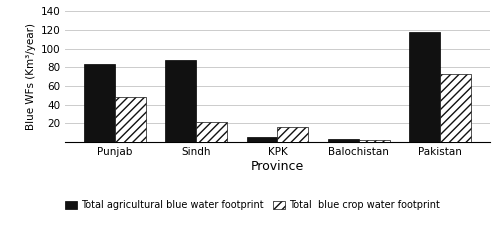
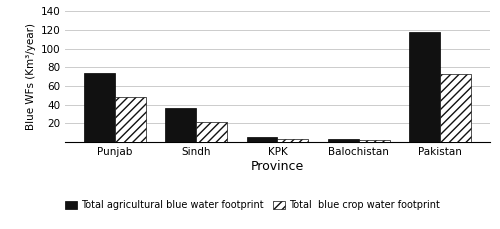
Total agricultural blue water footprint/Punjab: 84 -> 74
Total agricultural blue water footprint/Sindh: 88 -> 36
Total blue crop water footprint/KPK: 16 -> 3
